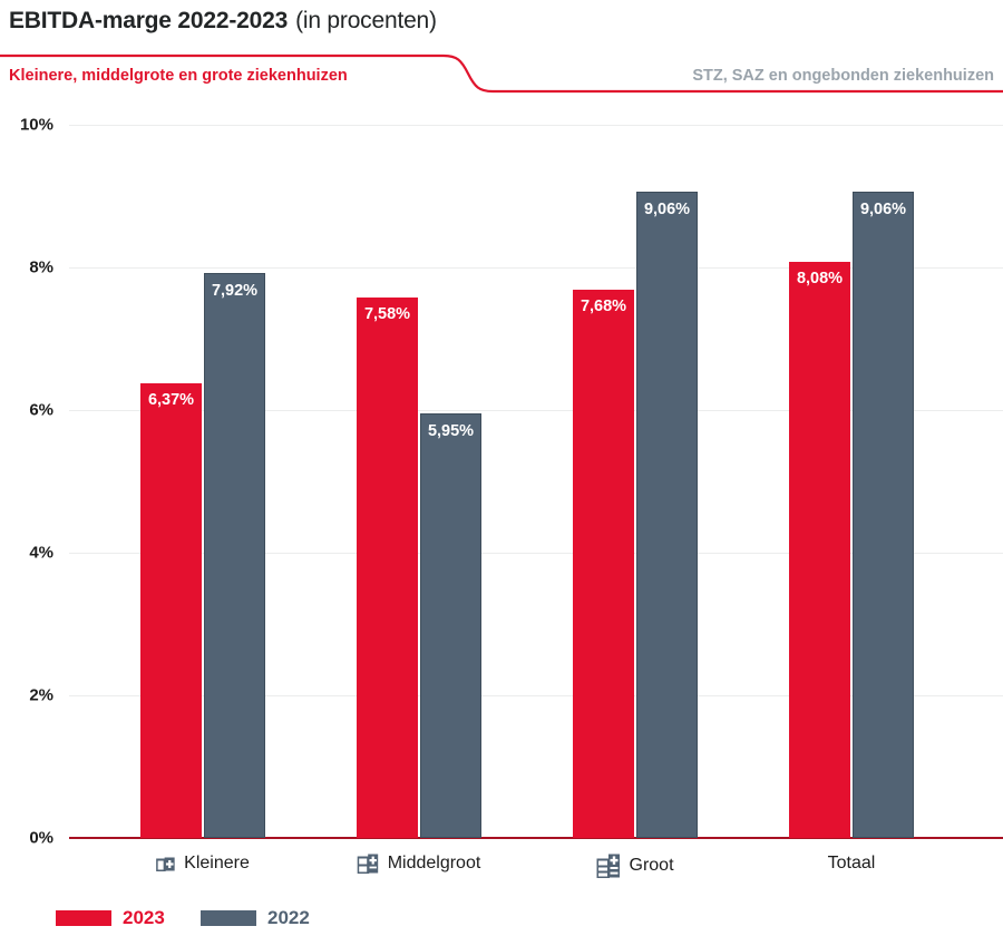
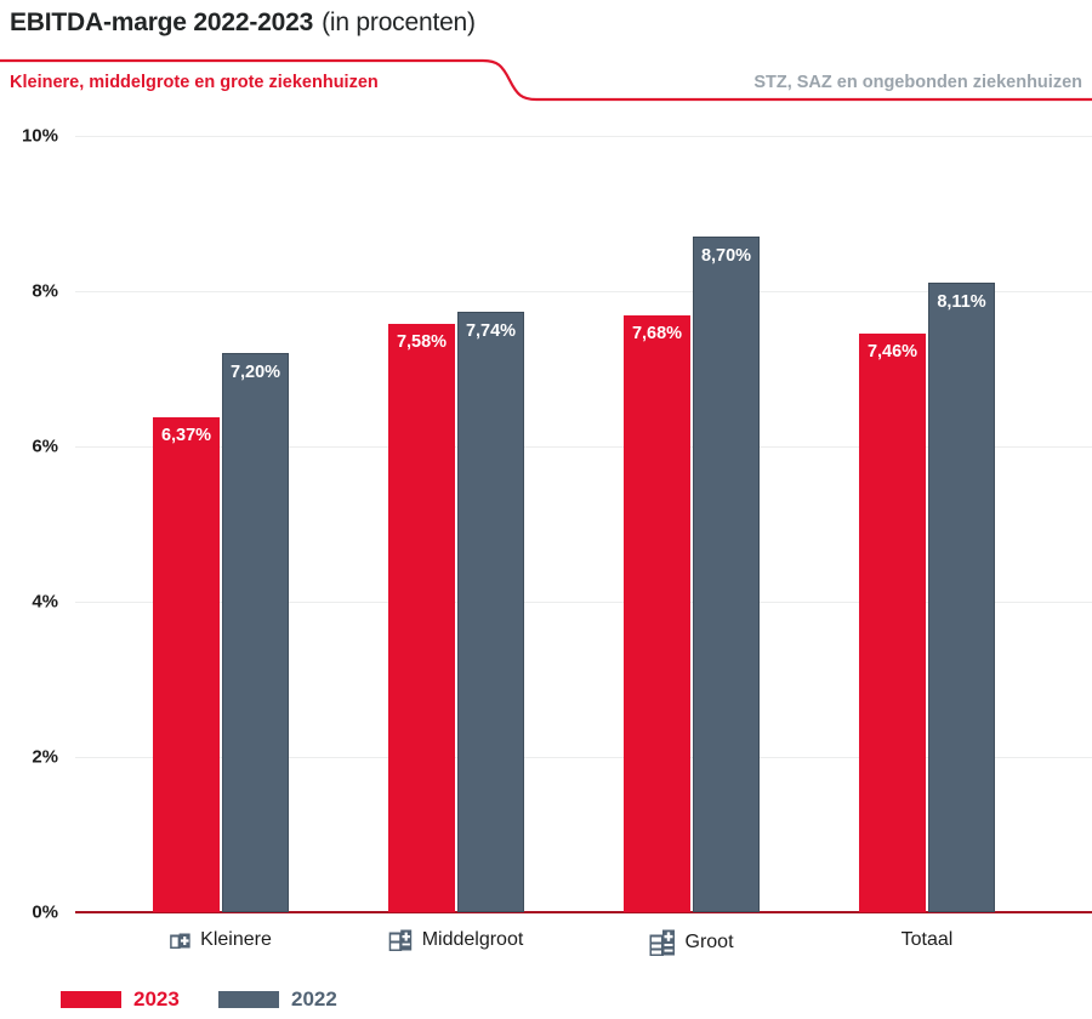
2022/Kleinere: 7,92% -> 7,20%
2022/Middelgroot: 5,95% -> 7,74%
2022/Groot: 9,06% -> 8,70%
2023/Totaal: 8,08% -> 7,46%
2022/Totaal: 9,06% -> 8,11%
